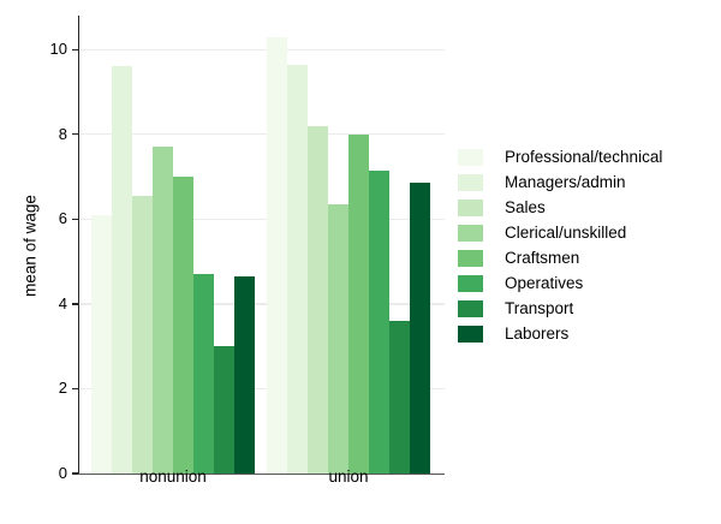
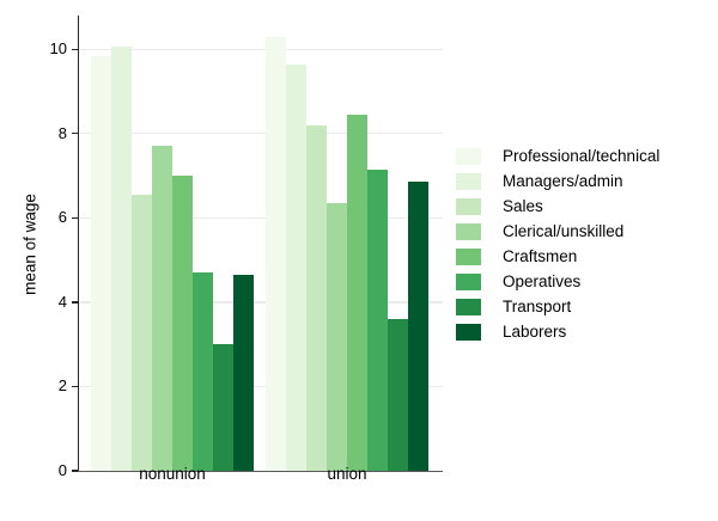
Professional/technical/nonunion: 6.1 -> 9.8
Managers/admin/nonunion: 9.6 -> 10.1
Craftsmen/union: 8.0 -> 8.4
